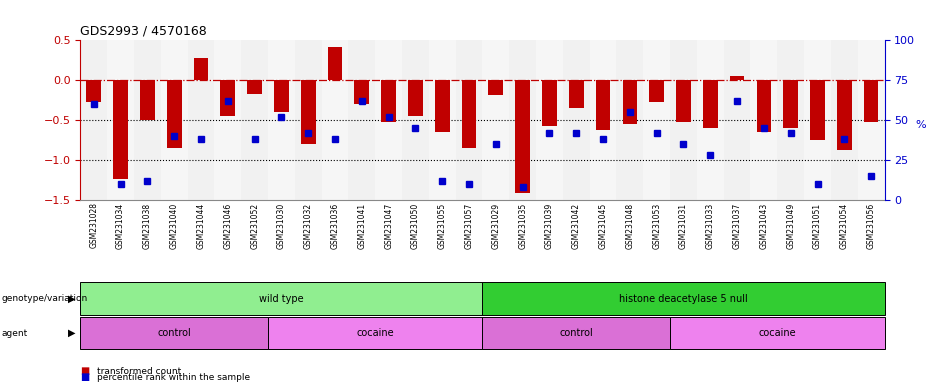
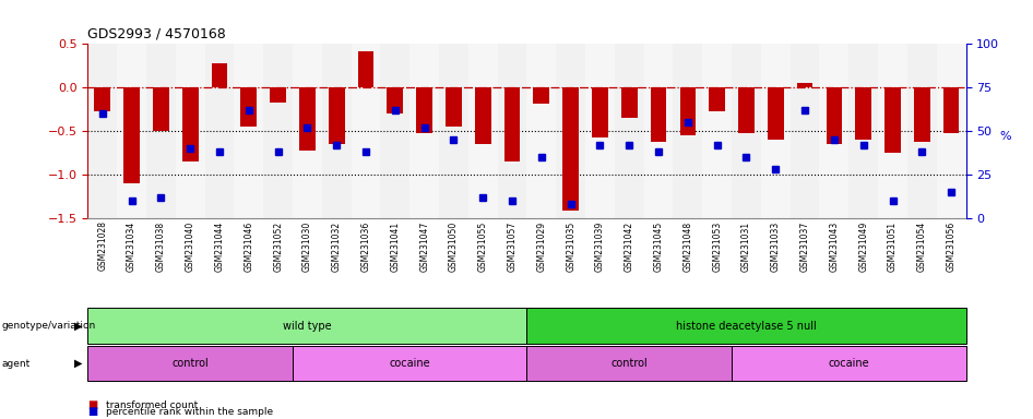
GSM231034: -1.24 -> -1.10
GSM231030: -0.40 -> -0.72
GSM231032: -0.80 -> -0.65
GSM231054: -0.88 -> -0.62
